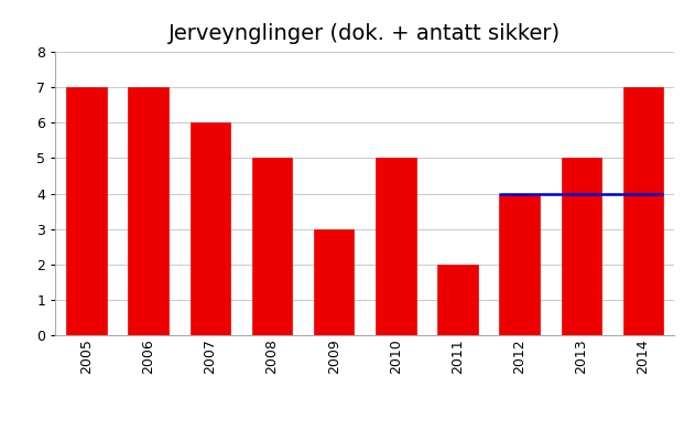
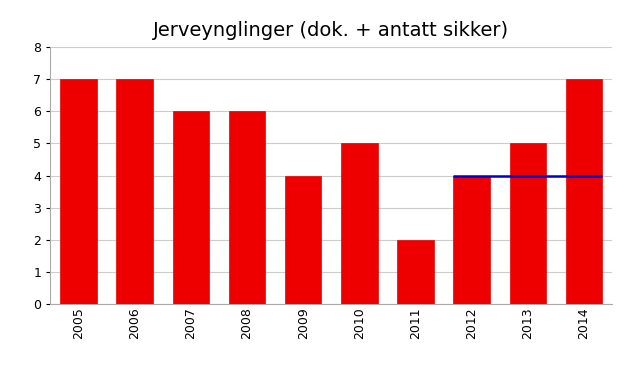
2008: 5 -> 6
2009: 3 -> 4
